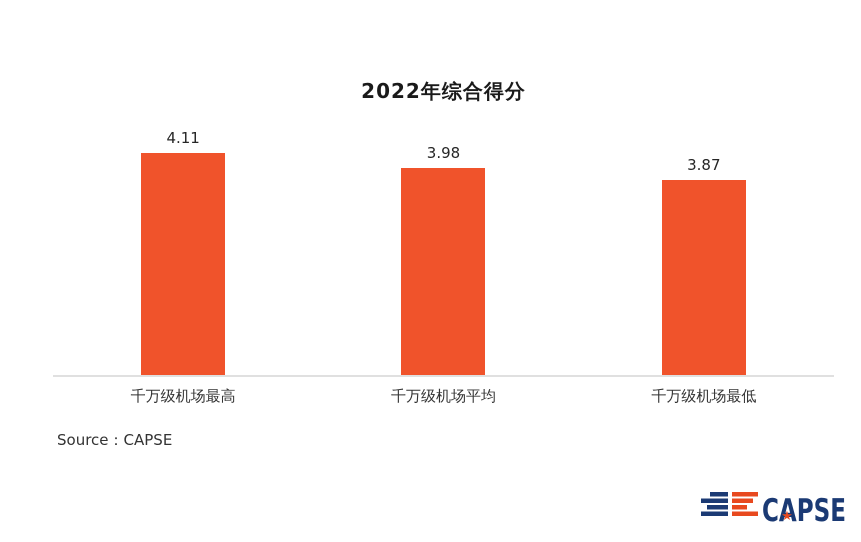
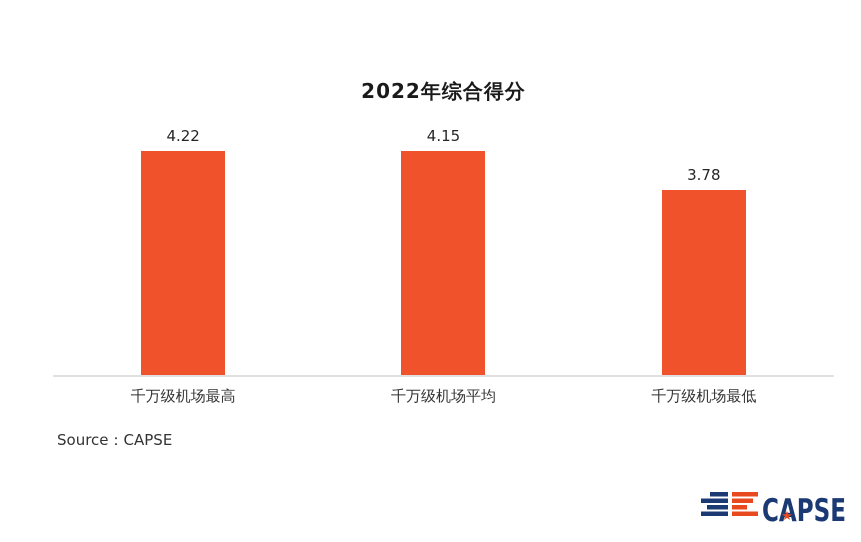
千万级机场最高: 4.11 -> 4.22
千万级机场平均: 3.98 -> 4.15
千万级机场最低: 3.87 -> 3.78
